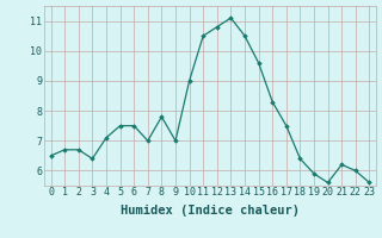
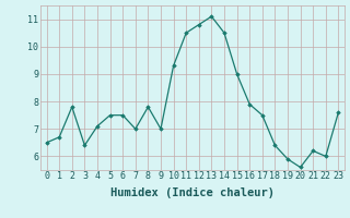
2: 6.7 -> 7.8
10: 9.0 -> 9.3
15: 9.6 -> 9.0
16: 8.3 -> 7.9
23: 5.6 -> 7.6
